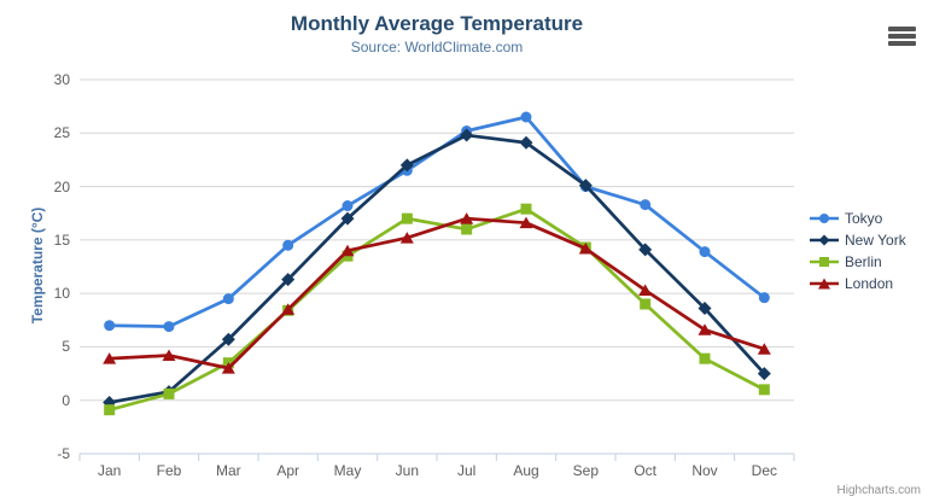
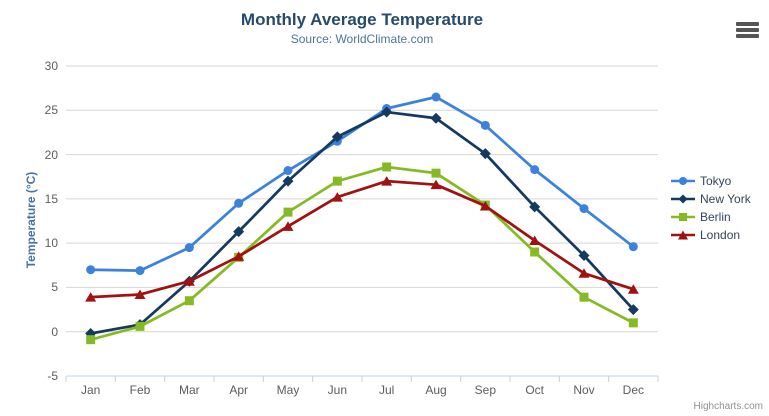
London/Mar: 3 -> 6
London/May: 14 -> 12
Berlin/Jul: 16 -> 19
Tokyo/Sep: 20 -> 23
